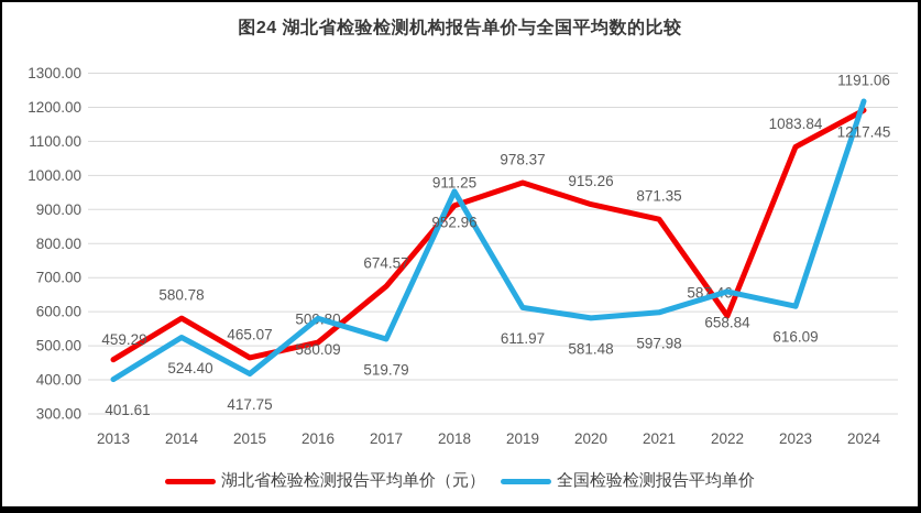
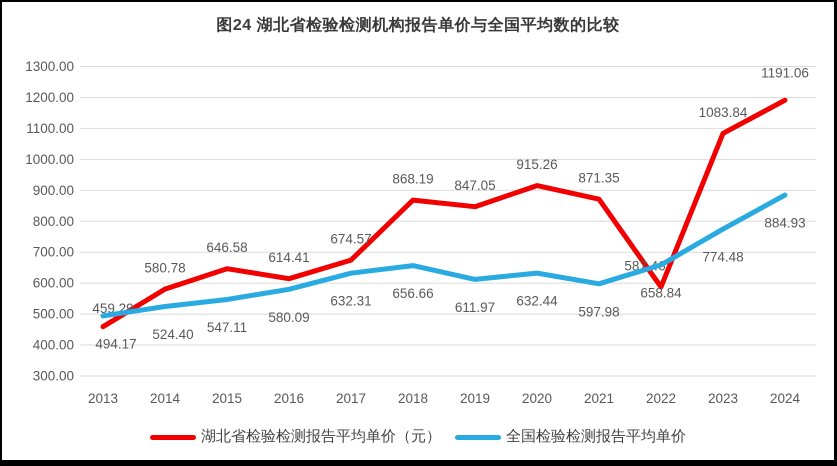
全国检验检测报告平均单价/2013: 401.61 -> 494.17
湖北省检验检测报告平均单价（元）/2015: 465.07 -> 646.58
全国检验检测报告平均单价/2015: 417.75 -> 547.11
湖北省检验检测报告平均单价（元）/2016: 509.80 -> 614.41
全国检验检测报告平均单价/2017: 519.79 -> 632.31
湖北省检验检测报告平均单价（元）/2018: 911.25 -> 868.19
全国检验检测报告平均单价/2018: 952.96 -> 656.66
湖北省检验检测报告平均单价（元）/2019: 978.37 -> 847.05
全国检验检测报告平均单价/2020: 581.48 -> 632.44
全国检验检测报告平均单价/2023: 616.09 -> 774.48
全国检验检测报告平均单价/2024: 1217.45 -> 884.93
